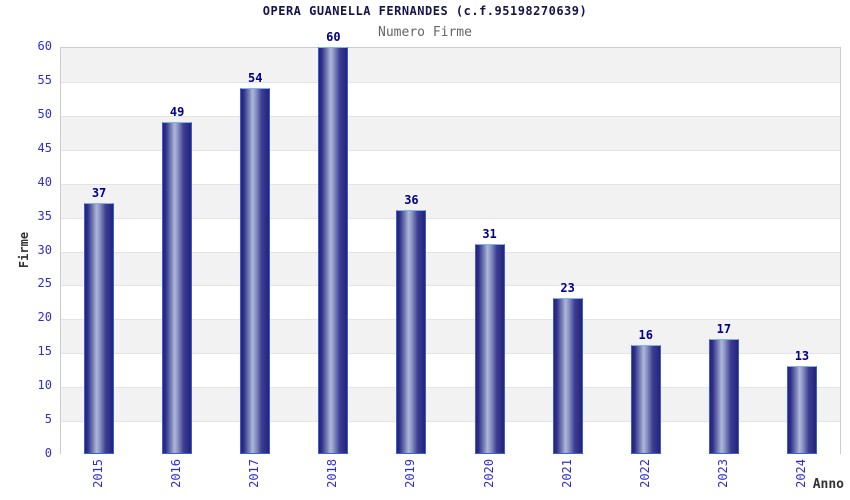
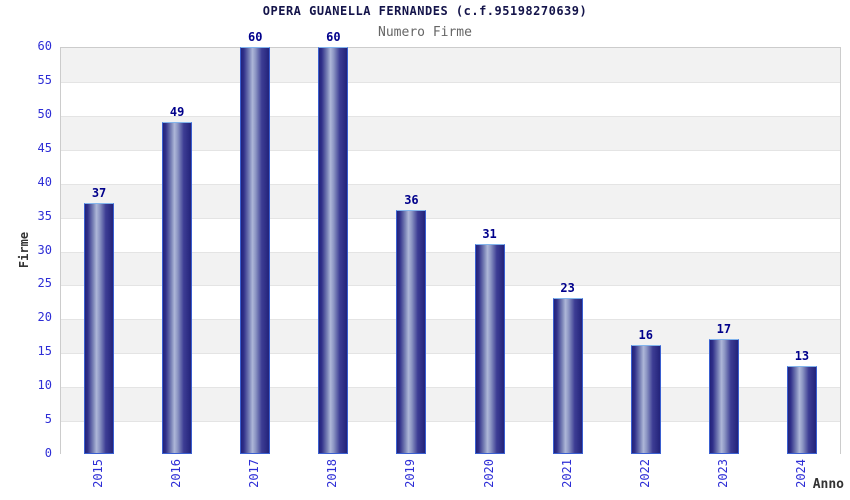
2017: 54 -> 60
